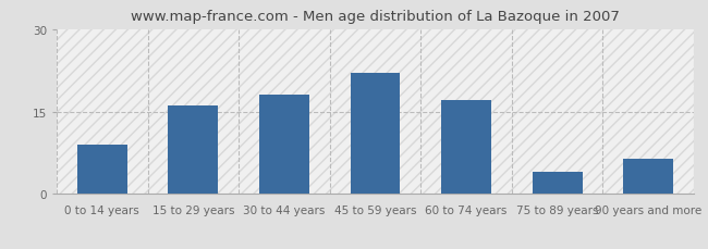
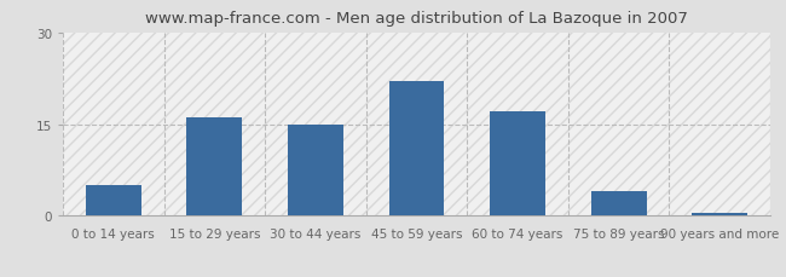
0 to 14 years: 9.0 -> 5.0
30 to 44 years: 18.0 -> 15.0
90 years and more: 6.4 -> 0.5
